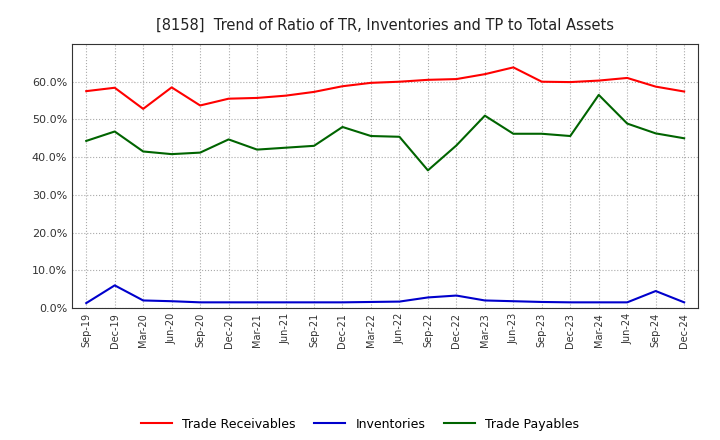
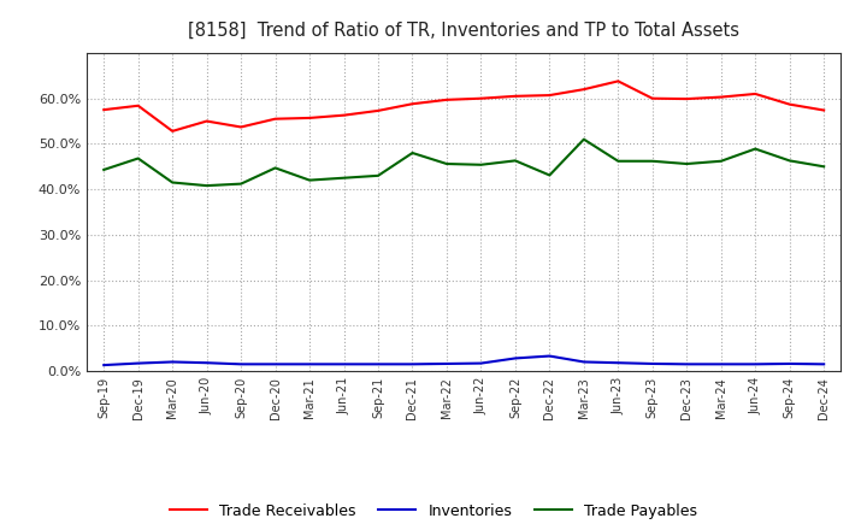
Inventories/Dec-19: 6.0% -> 1.7%
Trade Receivables/Jun-20: 58.5% -> 55.0%
Trade Payables/Sep-22: 36.5% -> 46.3%
Trade Payables/Mar-24: 56.5% -> 46.2%
Inventories/Sep-24: 4.5% -> 1.6%
